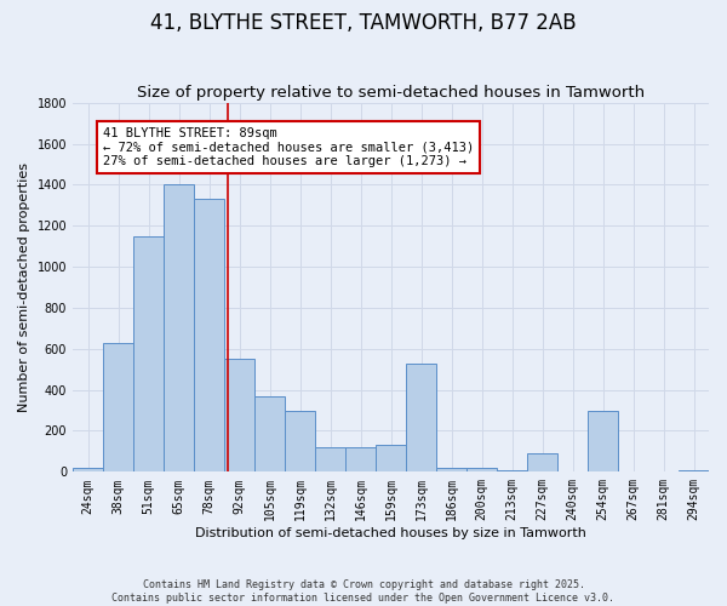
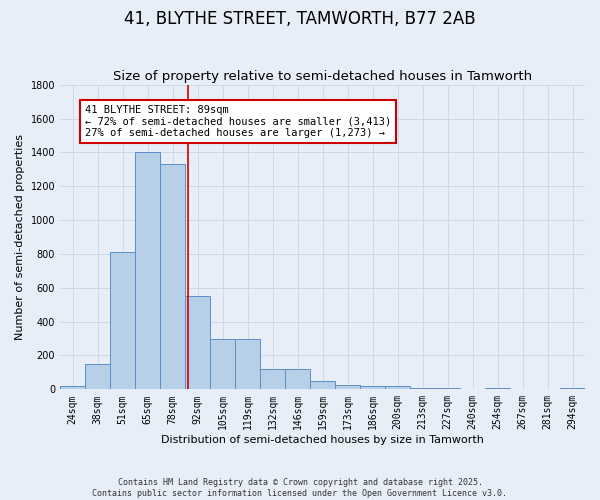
38sqm: 630 -> 150
51sqm: 1150 -> 810
105sqm: 370 -> 300
159sqm: 130 -> 50
173sqm: 530 -> 20
227sqm: 90 -> 0
254sqm: 300 -> 0
